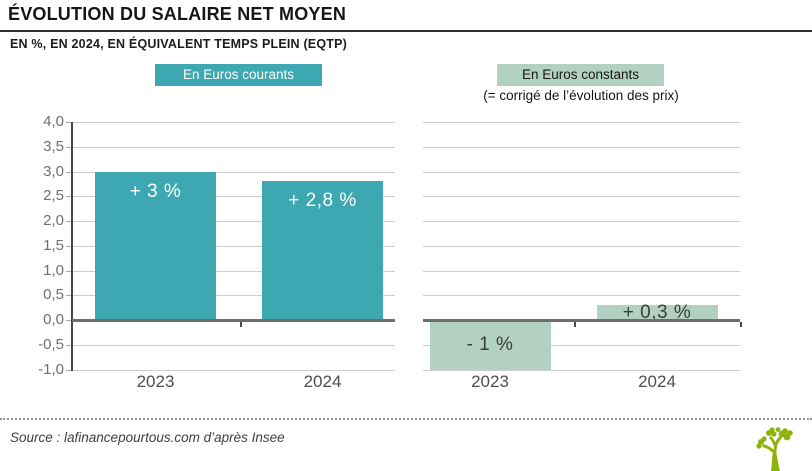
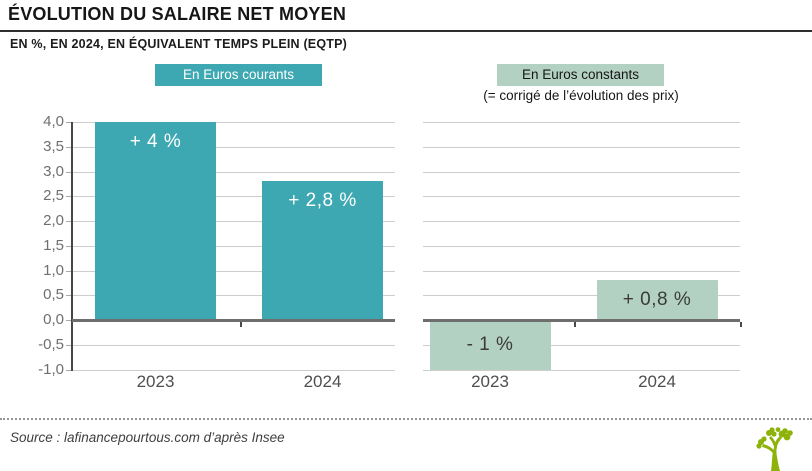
En Euros courants/2023: 3 -> 4
En Euros constants/2024: 0,3 -> 0,8
